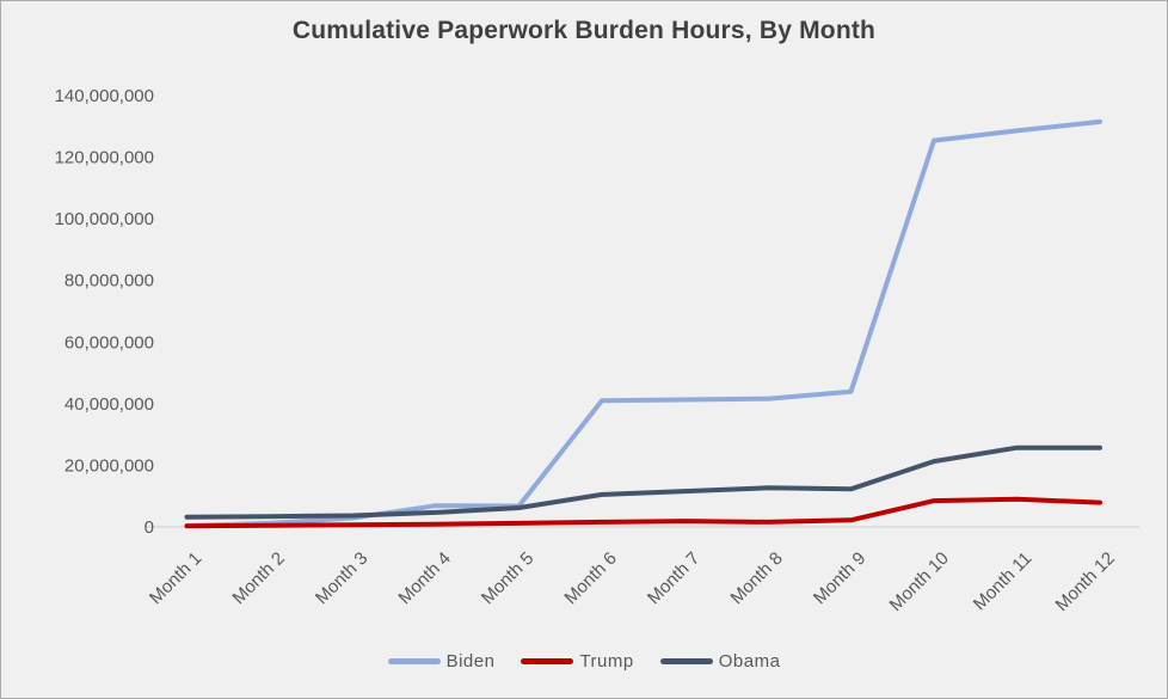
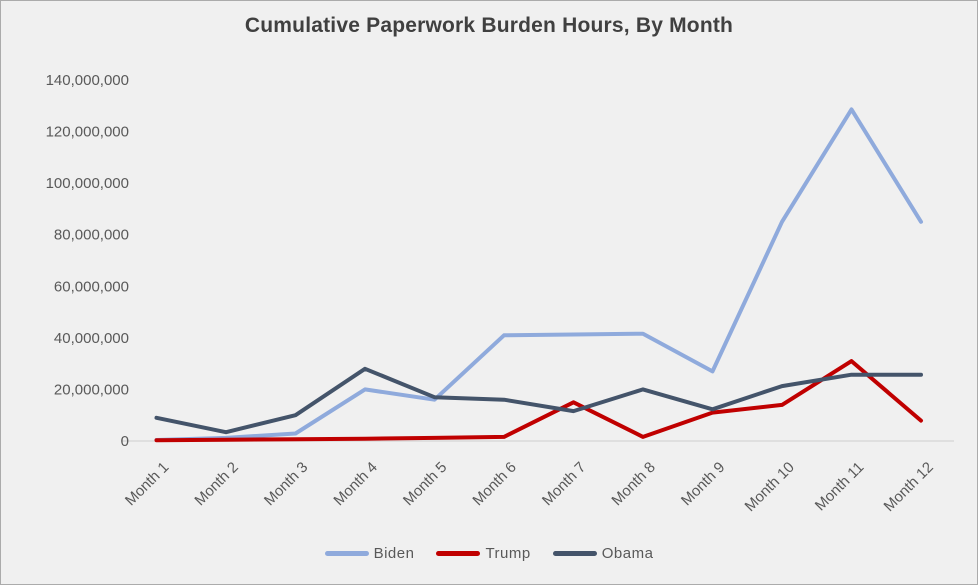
Obama/Month 1: 3000000 -> 9000000
Obama/Month 3: 4000000 -> 10000000
Biden/Month 4: 7000000 -> 20000000
Obama/Month 4: 5000000 -> 28000000
Biden/Month 5: 7000000 -> 16000000
Obama/Month 5: 6000000 -> 17000000
Obama/Month 6: 10000000 -> 16000000
Trump/Month 7: 2000000 -> 15000000
Obama/Month 8: 13000000 -> 20000000
Biden/Month 9: 44000000 -> 27000000
Trump/Month 9: 2000000 -> 11000000
Biden/Month 10: 125000000 -> 85000000
Trump/Month 10: 8000000 -> 14000000
Trump/Month 11: 9000000 -> 31000000
Biden/Month 12: 132000000 -> 85000000
